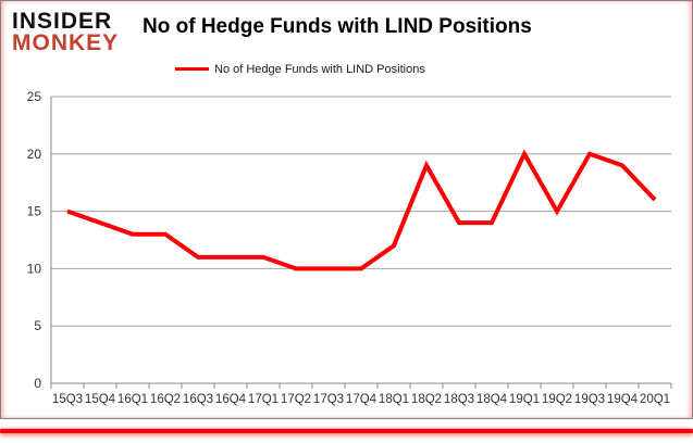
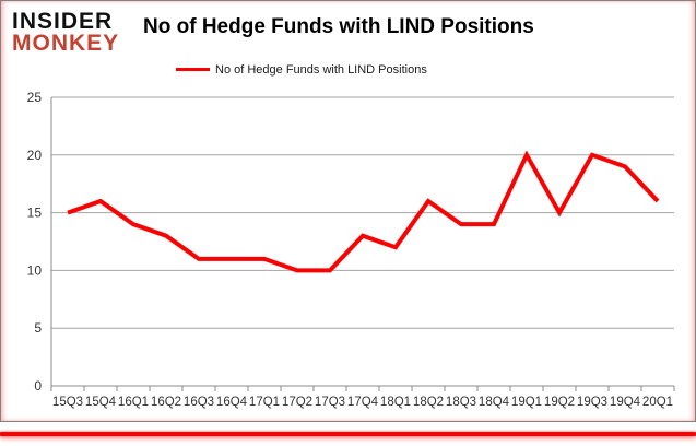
15Q4: 14 -> 16
16Q1: 13 -> 14
17Q4: 10 -> 13
18Q2: 19 -> 16
